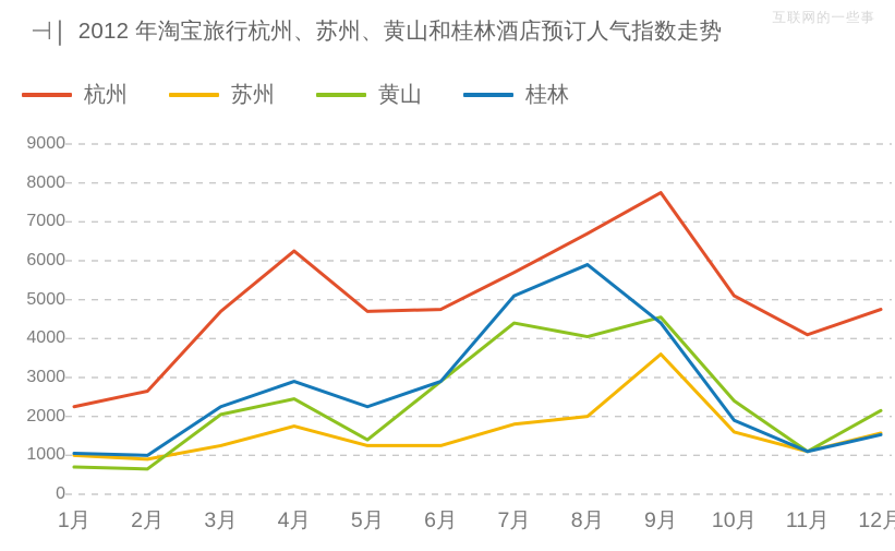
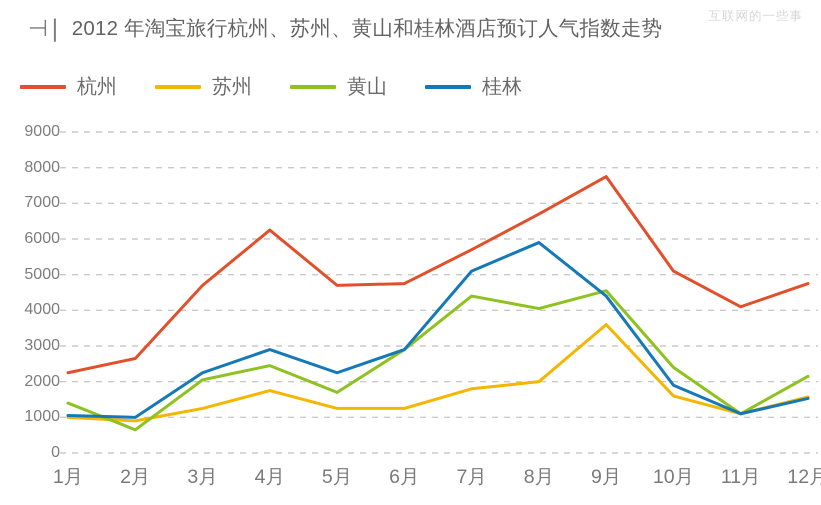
黄山/1月: 700 -> 1400
黄山/5月: 1400 -> 1700
